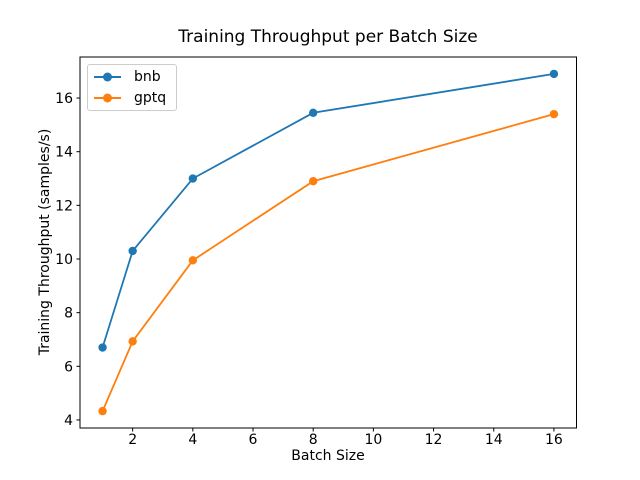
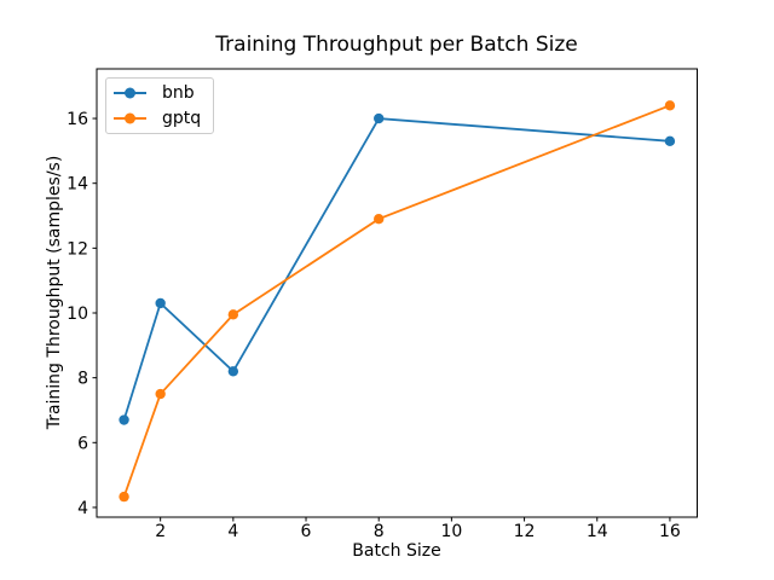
gptq/2: 6.9 -> 7.5
bnb/4: 13.0 -> 8.2
bnb/8: 15.4 -> 16.0
bnb/16: 16.9 -> 15.3
gptq/16: 15.4 -> 16.4
